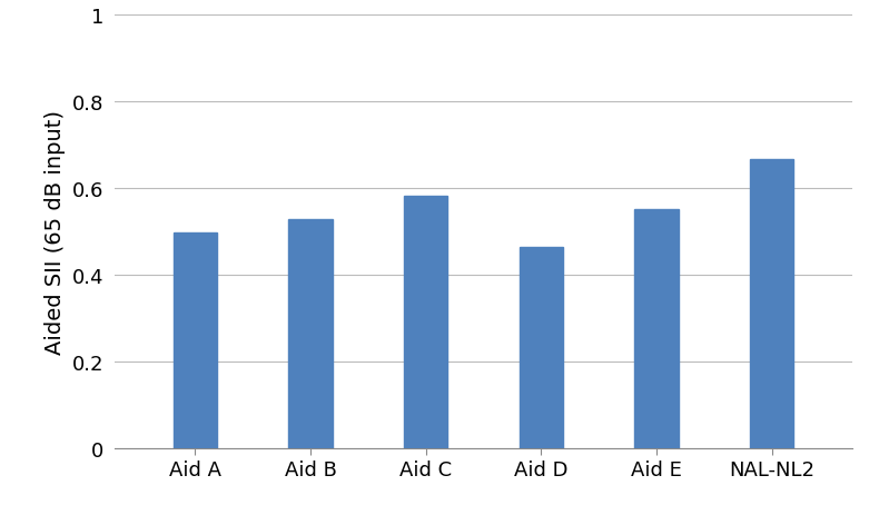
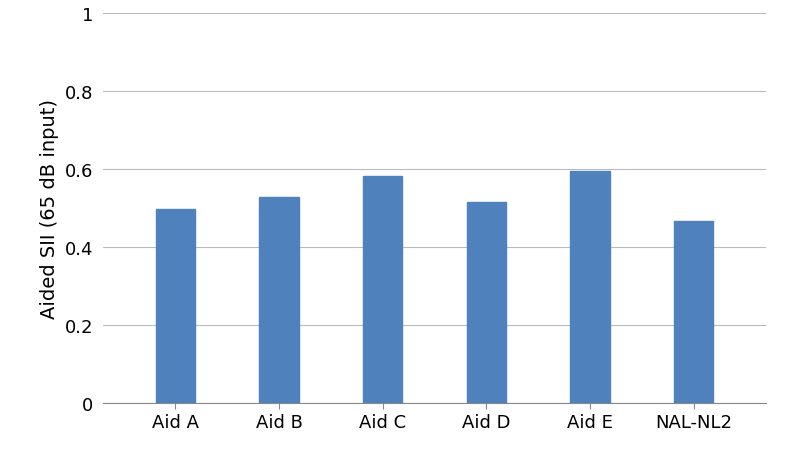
Aid D: 0.464 -> 0.515
Aid E: 0.552 -> 0.595
NAL-NL2: 0.666 -> 0.465
